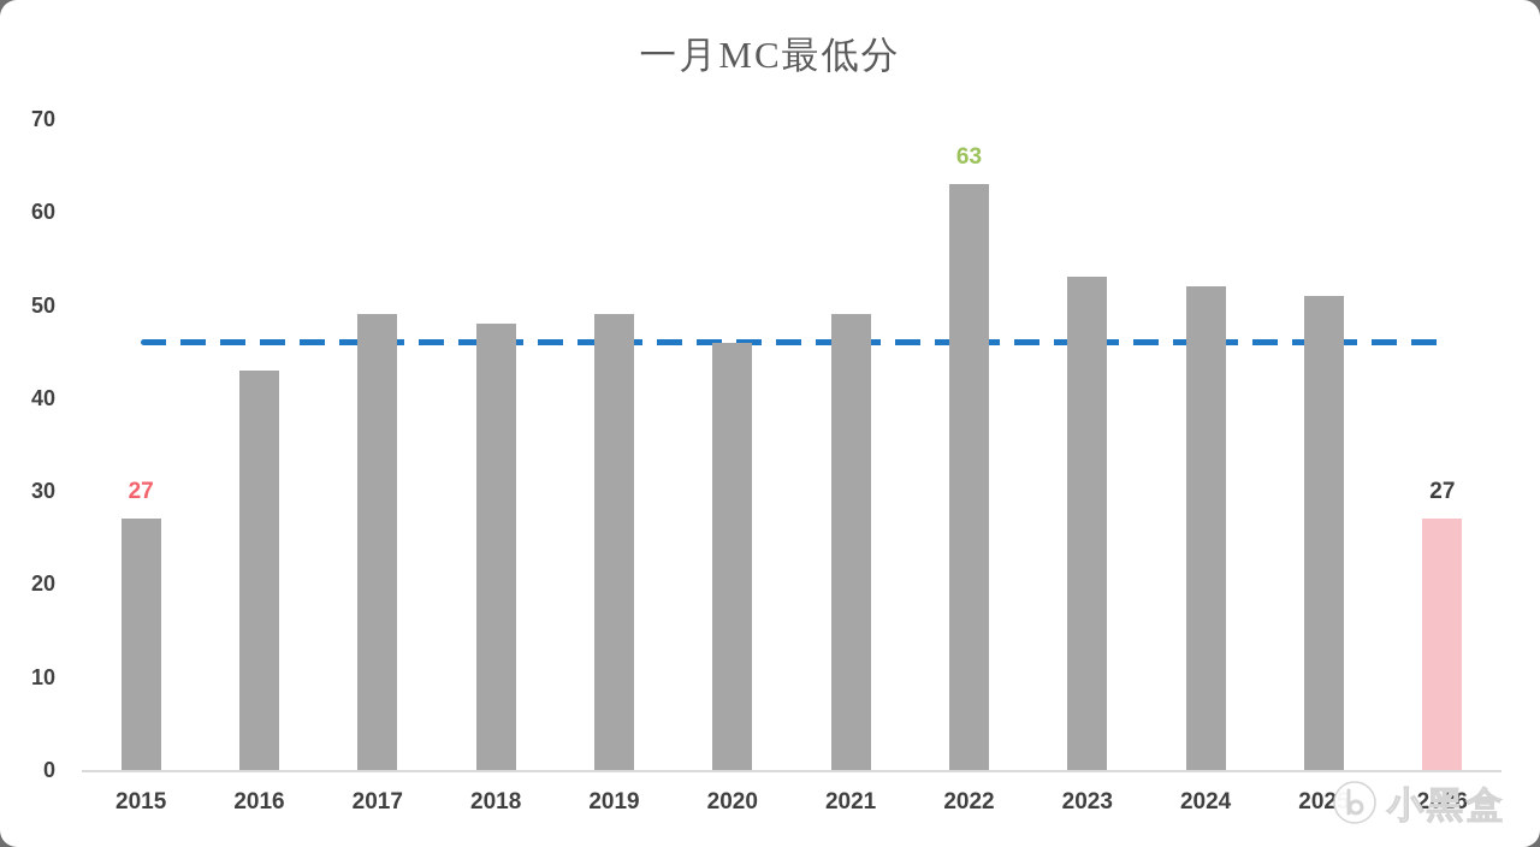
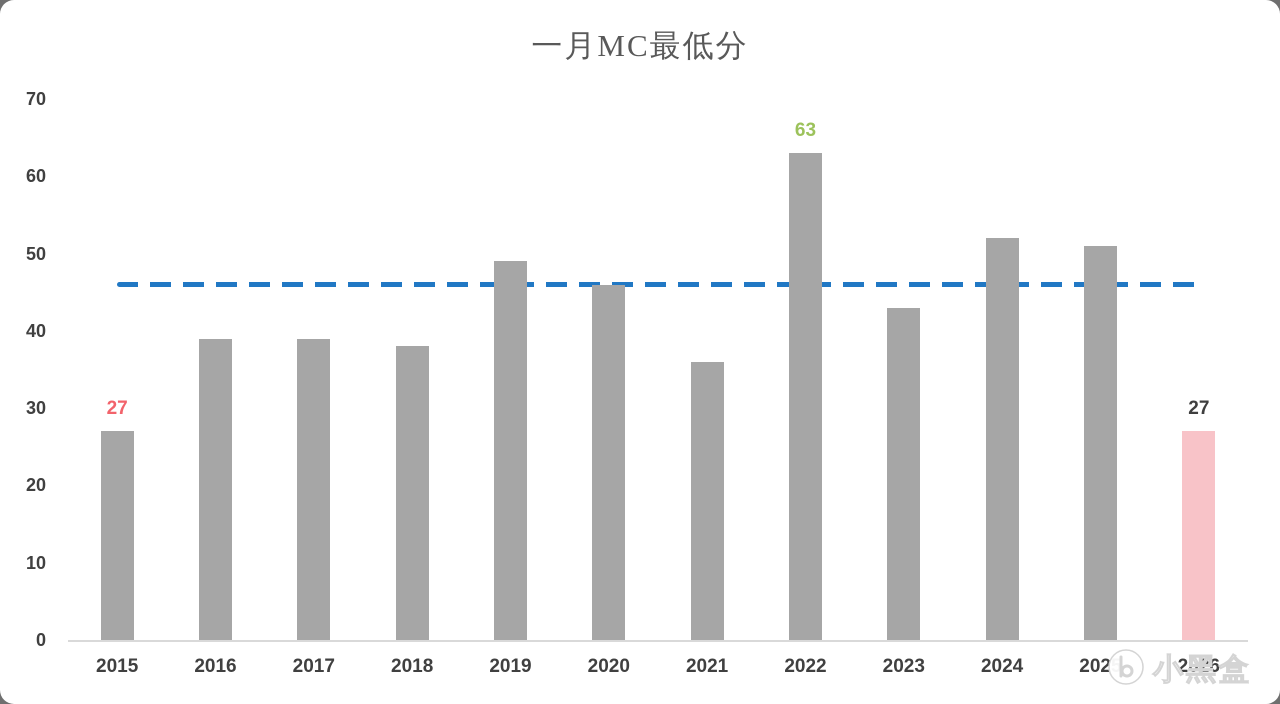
2016: 43 -> 39
2017: 49 -> 39
2018: 48 -> 38
2021: 49 -> 36
2023: 53 -> 43
